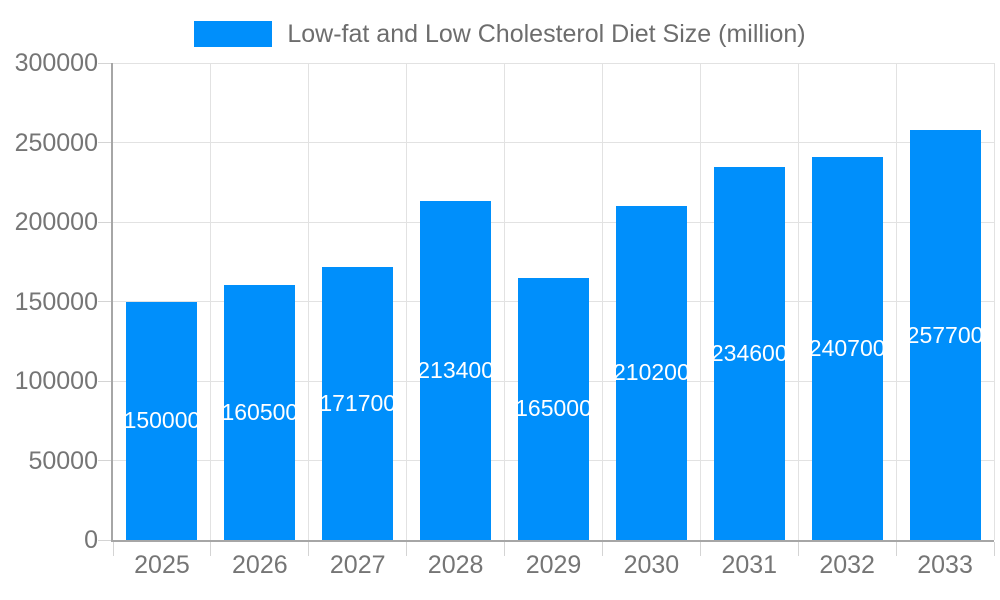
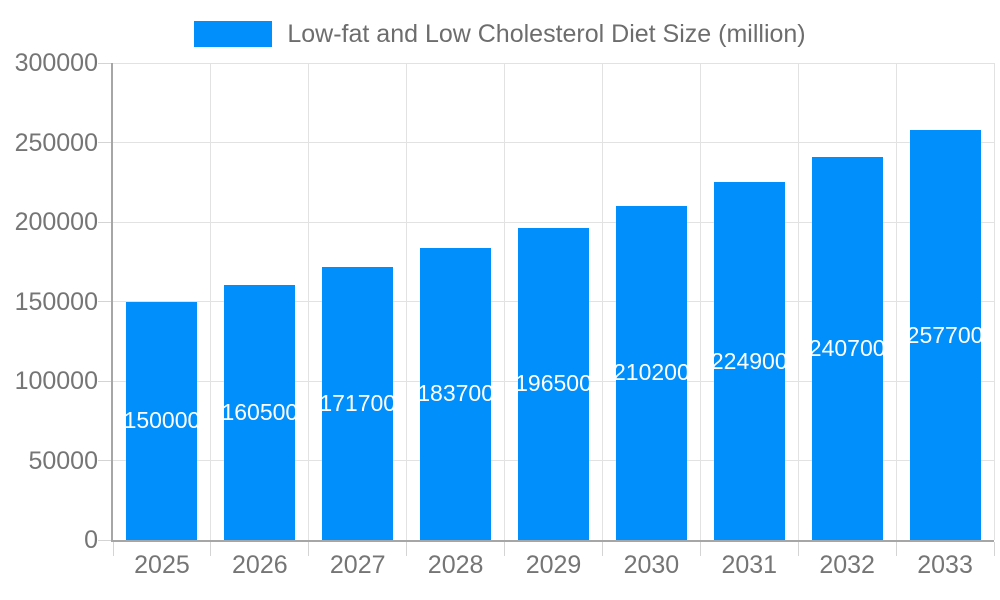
2028: 213400 -> 183700
2029: 165000 -> 196500
2031: 234600 -> 224900
